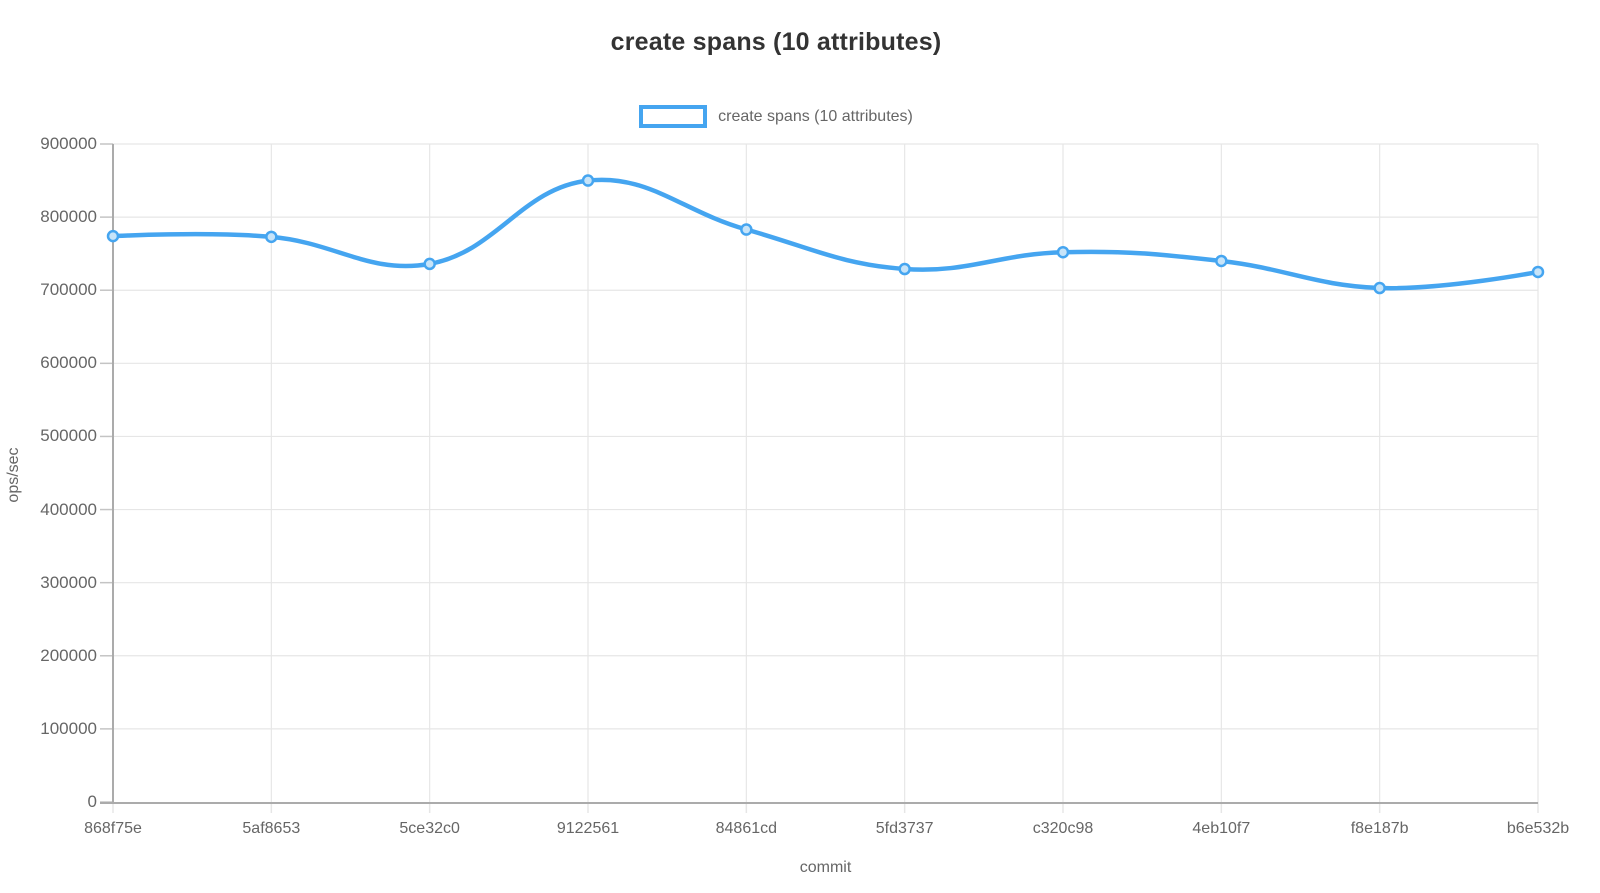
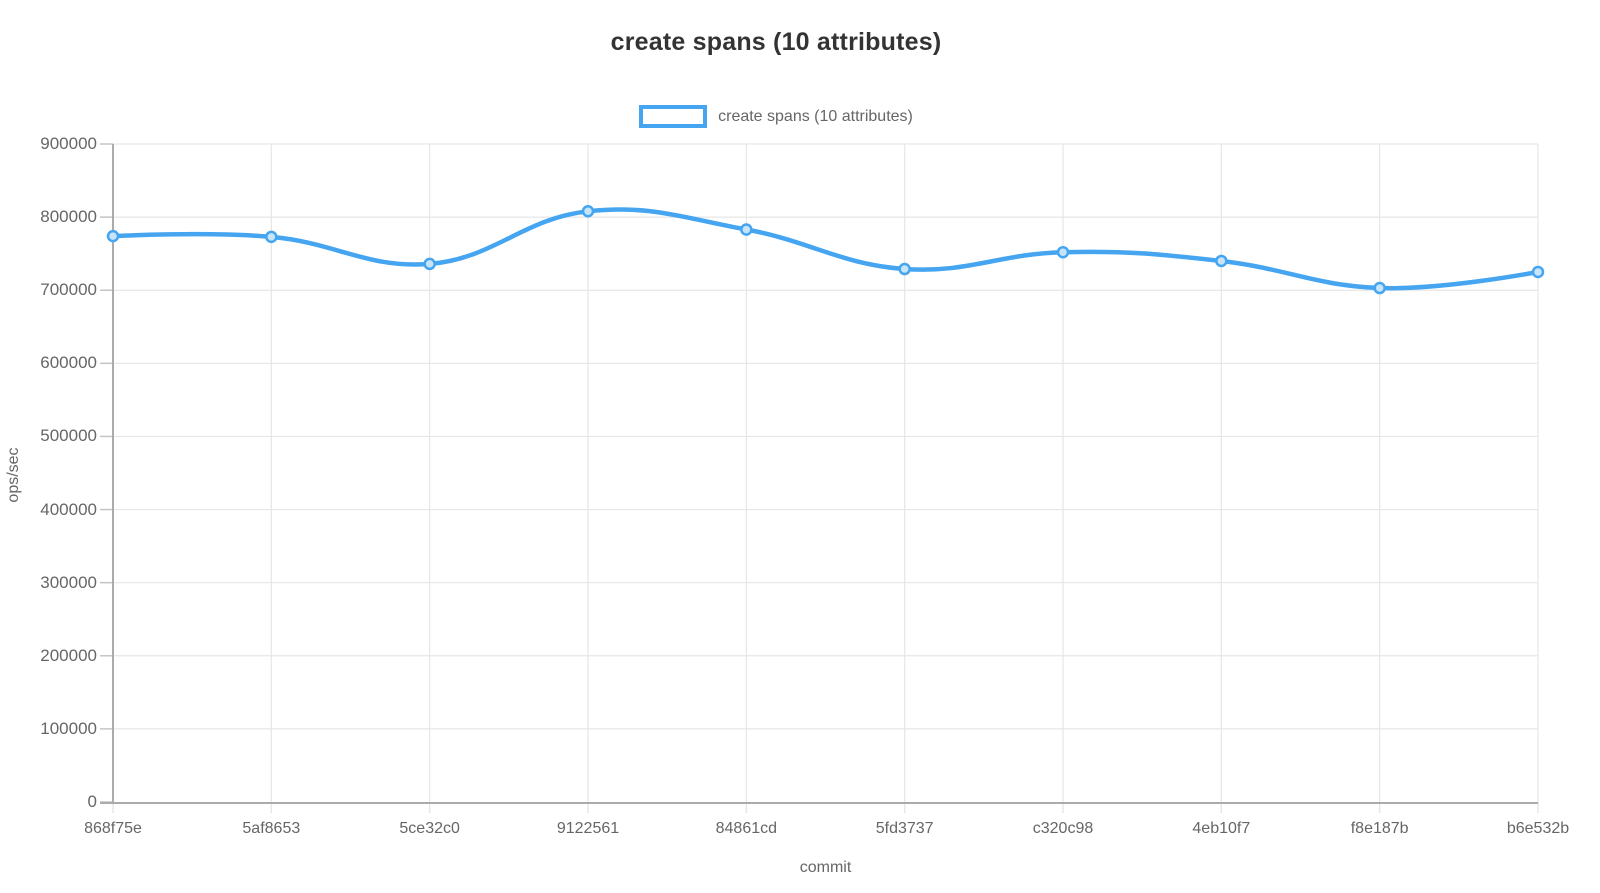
9122561: 850000 -> 810000
